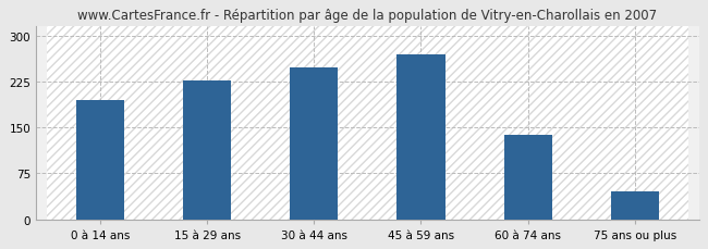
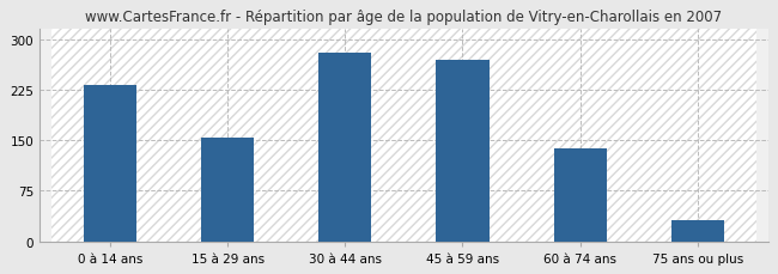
0 à 14 ans: 194 -> 232
15 à 29 ans: 226 -> 153
30 à 44 ans: 248 -> 280
75 ans ou plus: 46 -> 32
